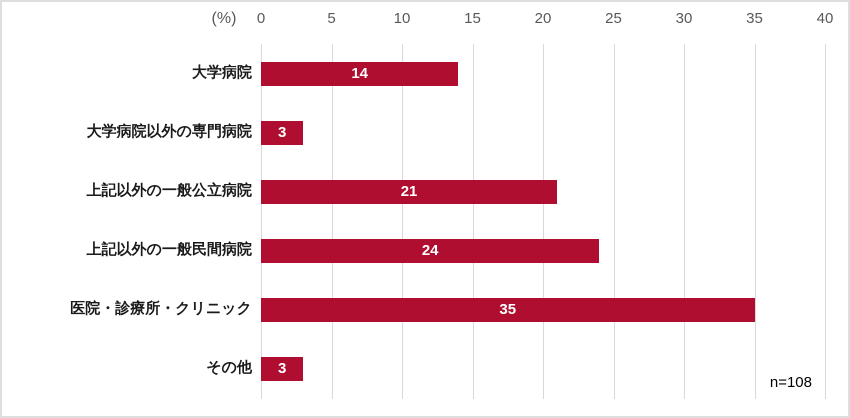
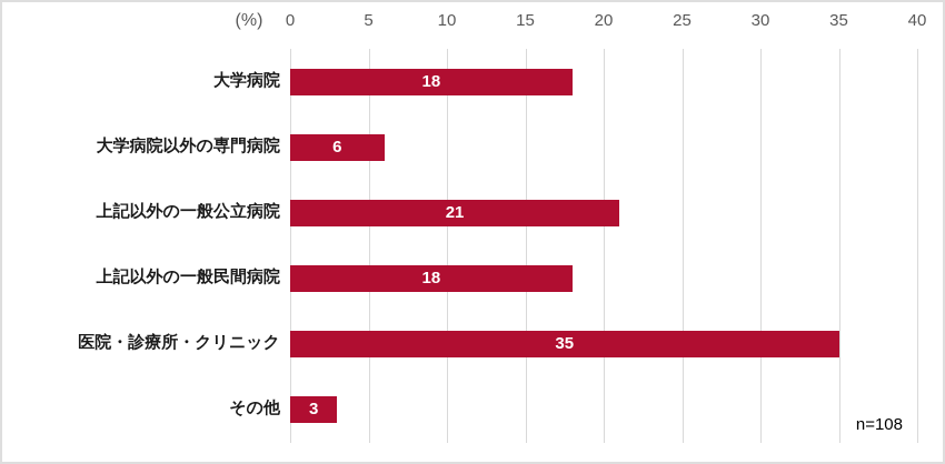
大学病院: 14 -> 18
大学病院以外の専門病院: 3 -> 6
上記以外の一般民間病院: 24 -> 18
